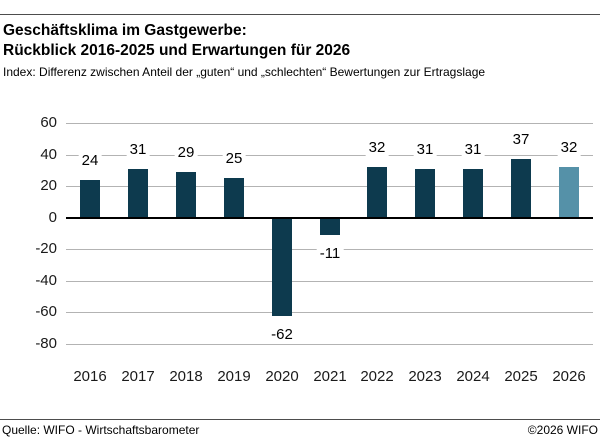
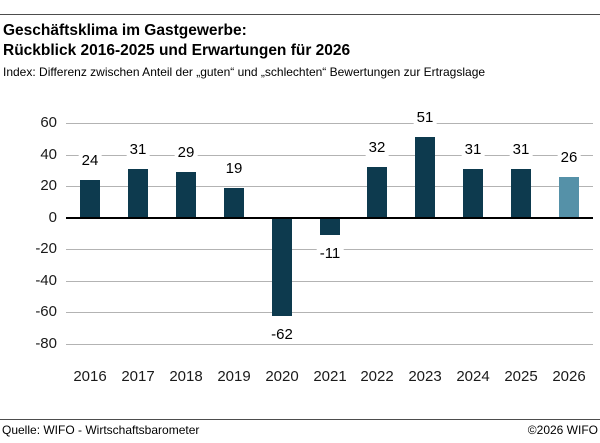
2019: 25 -> 19
2023: 31 -> 51
2025: 37 -> 31
2026: 32 -> 26
